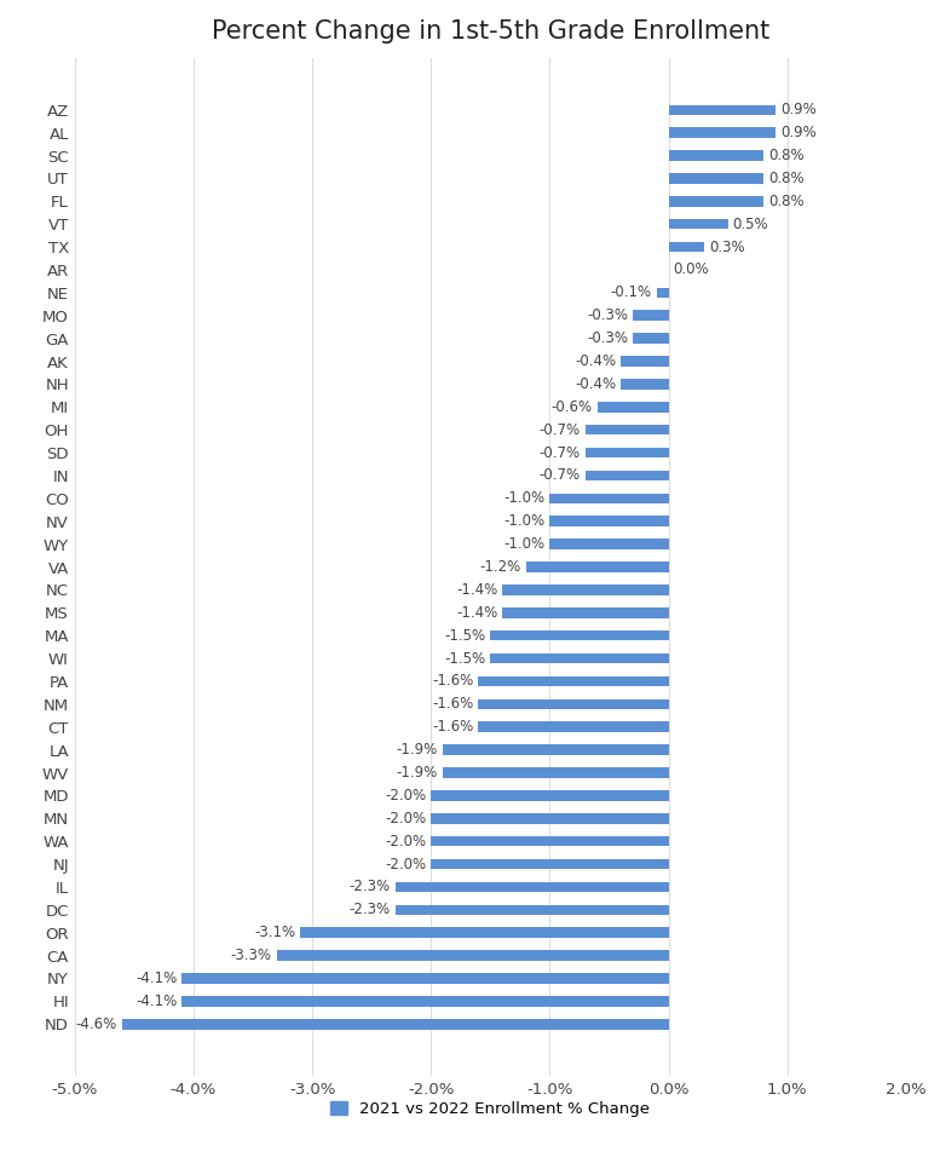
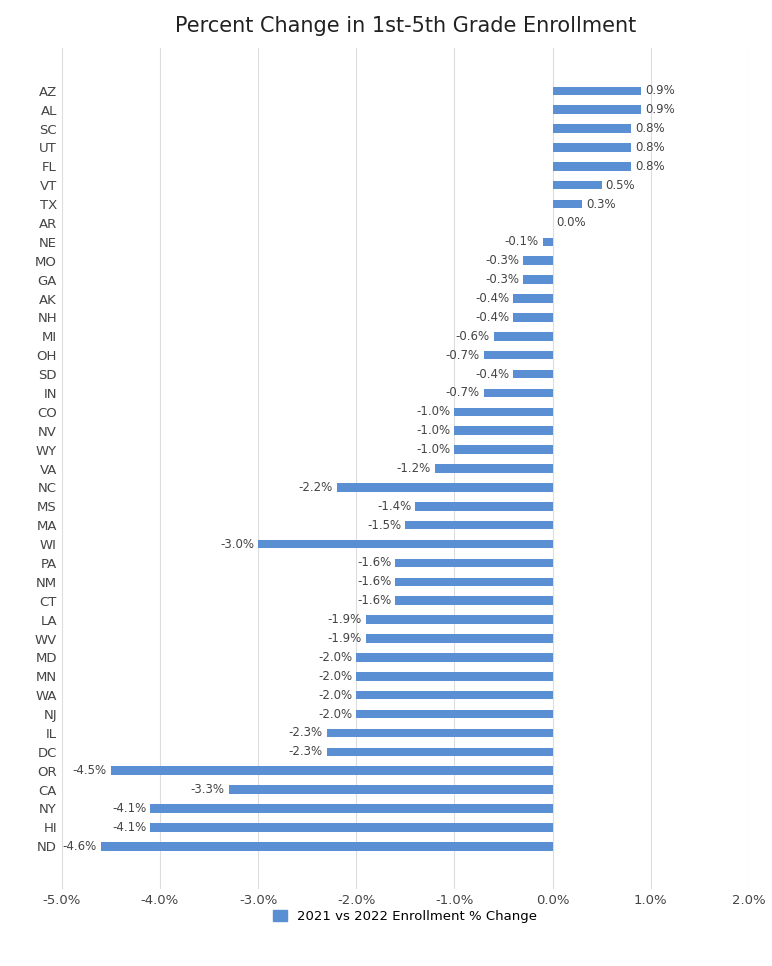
SD: -0.7% -> -0.4%
NC: -1.4% -> -2.2%
WI: -1.5% -> -3.0%
OR: -3.1% -> -4.5%
